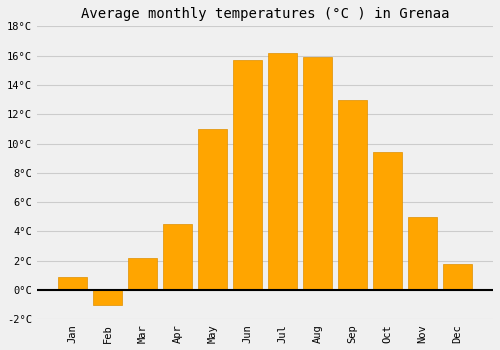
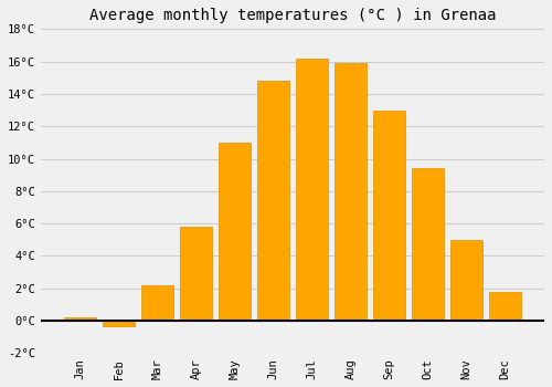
Jan: 0.9°C -> 0.2°C
Feb: -1.0°C -> -0.3°C
Apr: 4.5°C -> 5.8°C
Jun: 15.7°C -> 14.8°C
